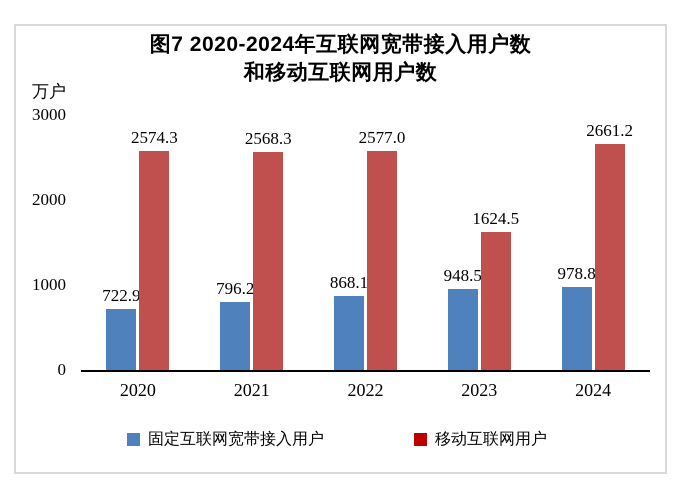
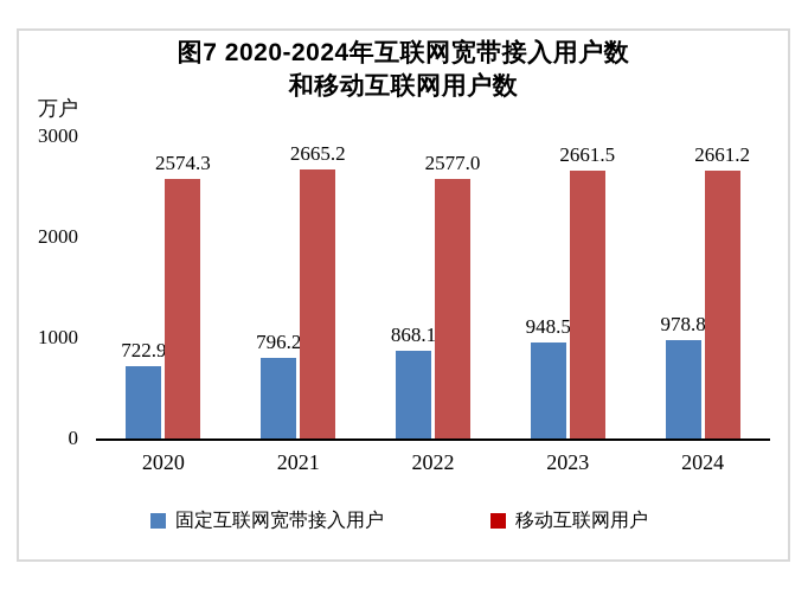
移动互联网用户/2021: 2568.3 -> 2665.2
移动互联网用户/2023: 1624.5 -> 2661.5
